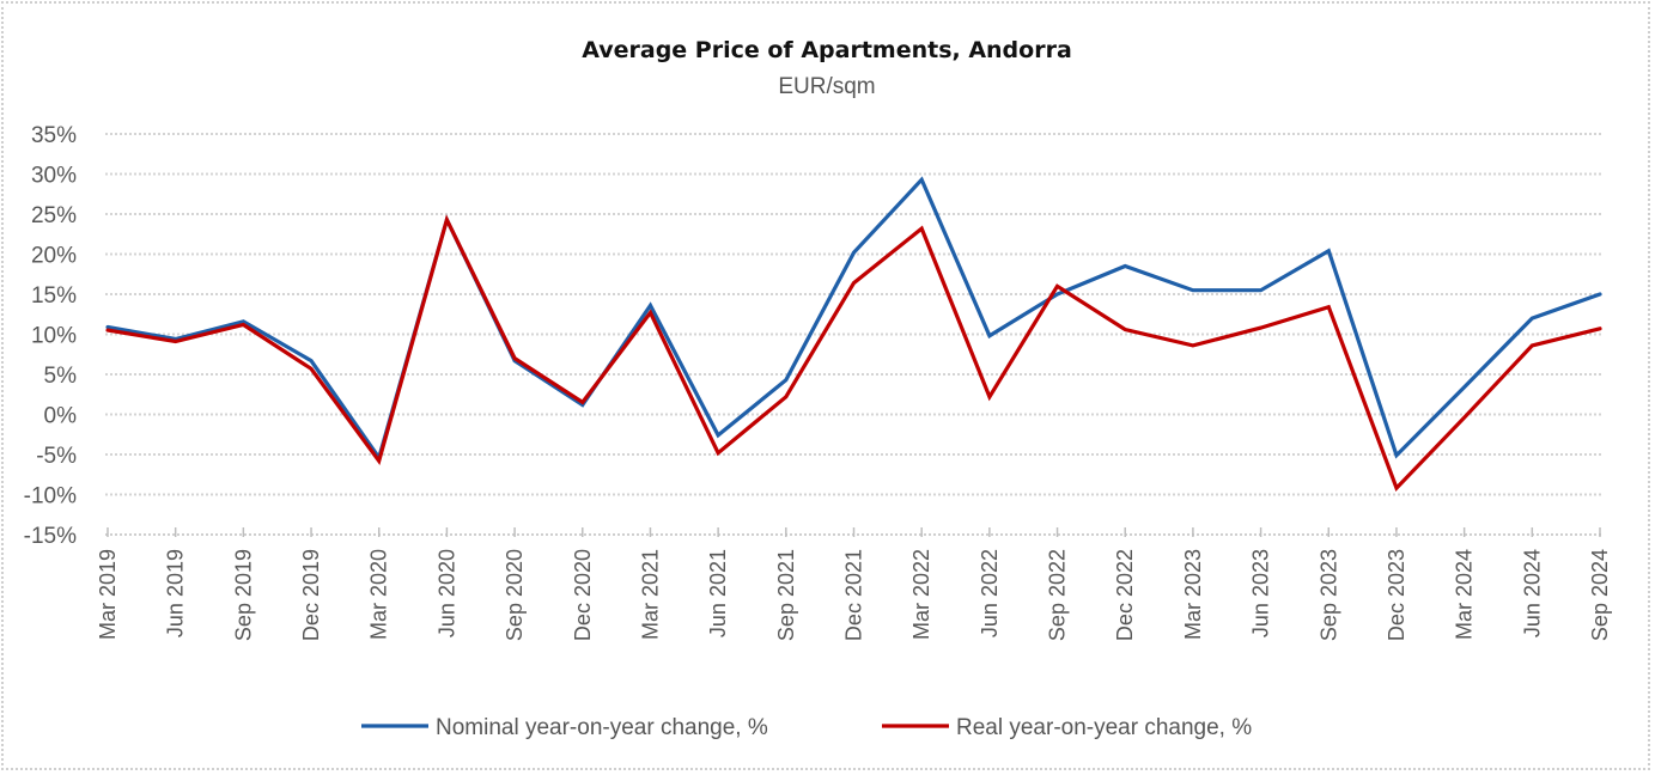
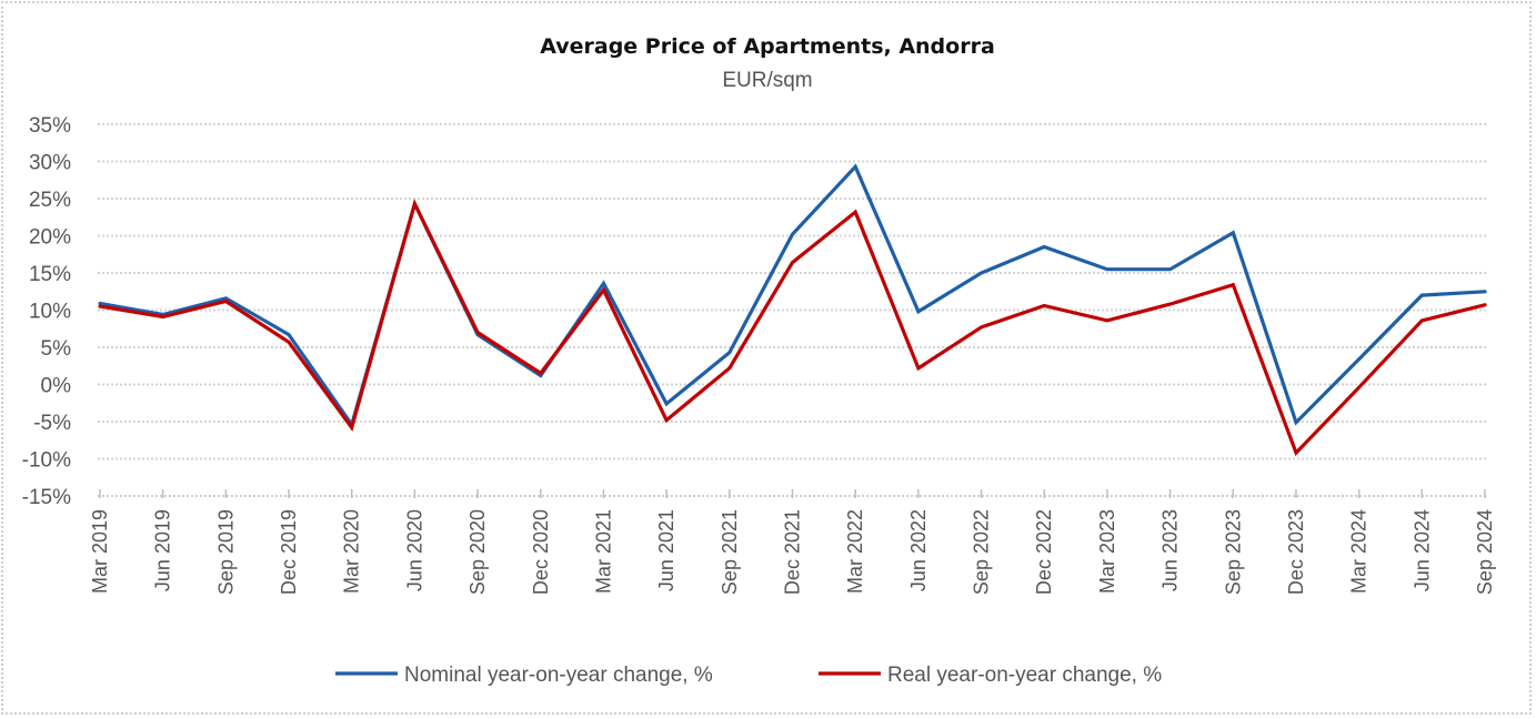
Real year-on-year change, %/Sep 2022: 16% -> 8%
Nominal year-on-year change, %/Sep 2024: 15% -> 12%
